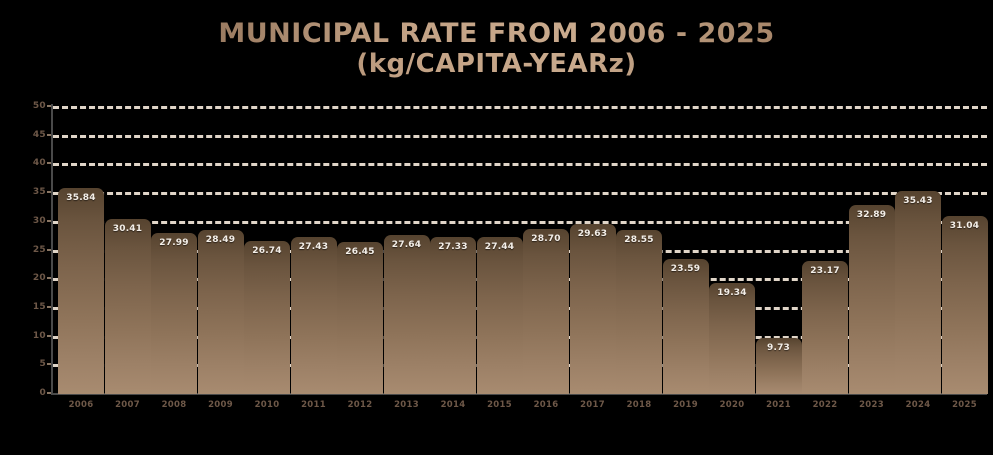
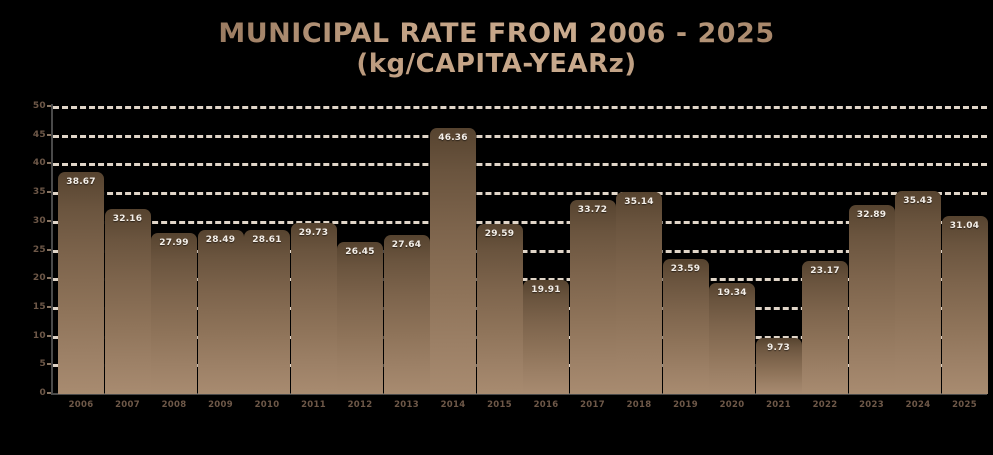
2006: 35.84 -> 38.67
2007: 30.41 -> 32.16
2010: 26.74 -> 28.61
2011: 27.43 -> 29.73
2014: 27.33 -> 46.36
2015: 27.44 -> 29.59
2016: 28.70 -> 19.91
2017: 29.63 -> 33.72
2018: 28.55 -> 35.14
